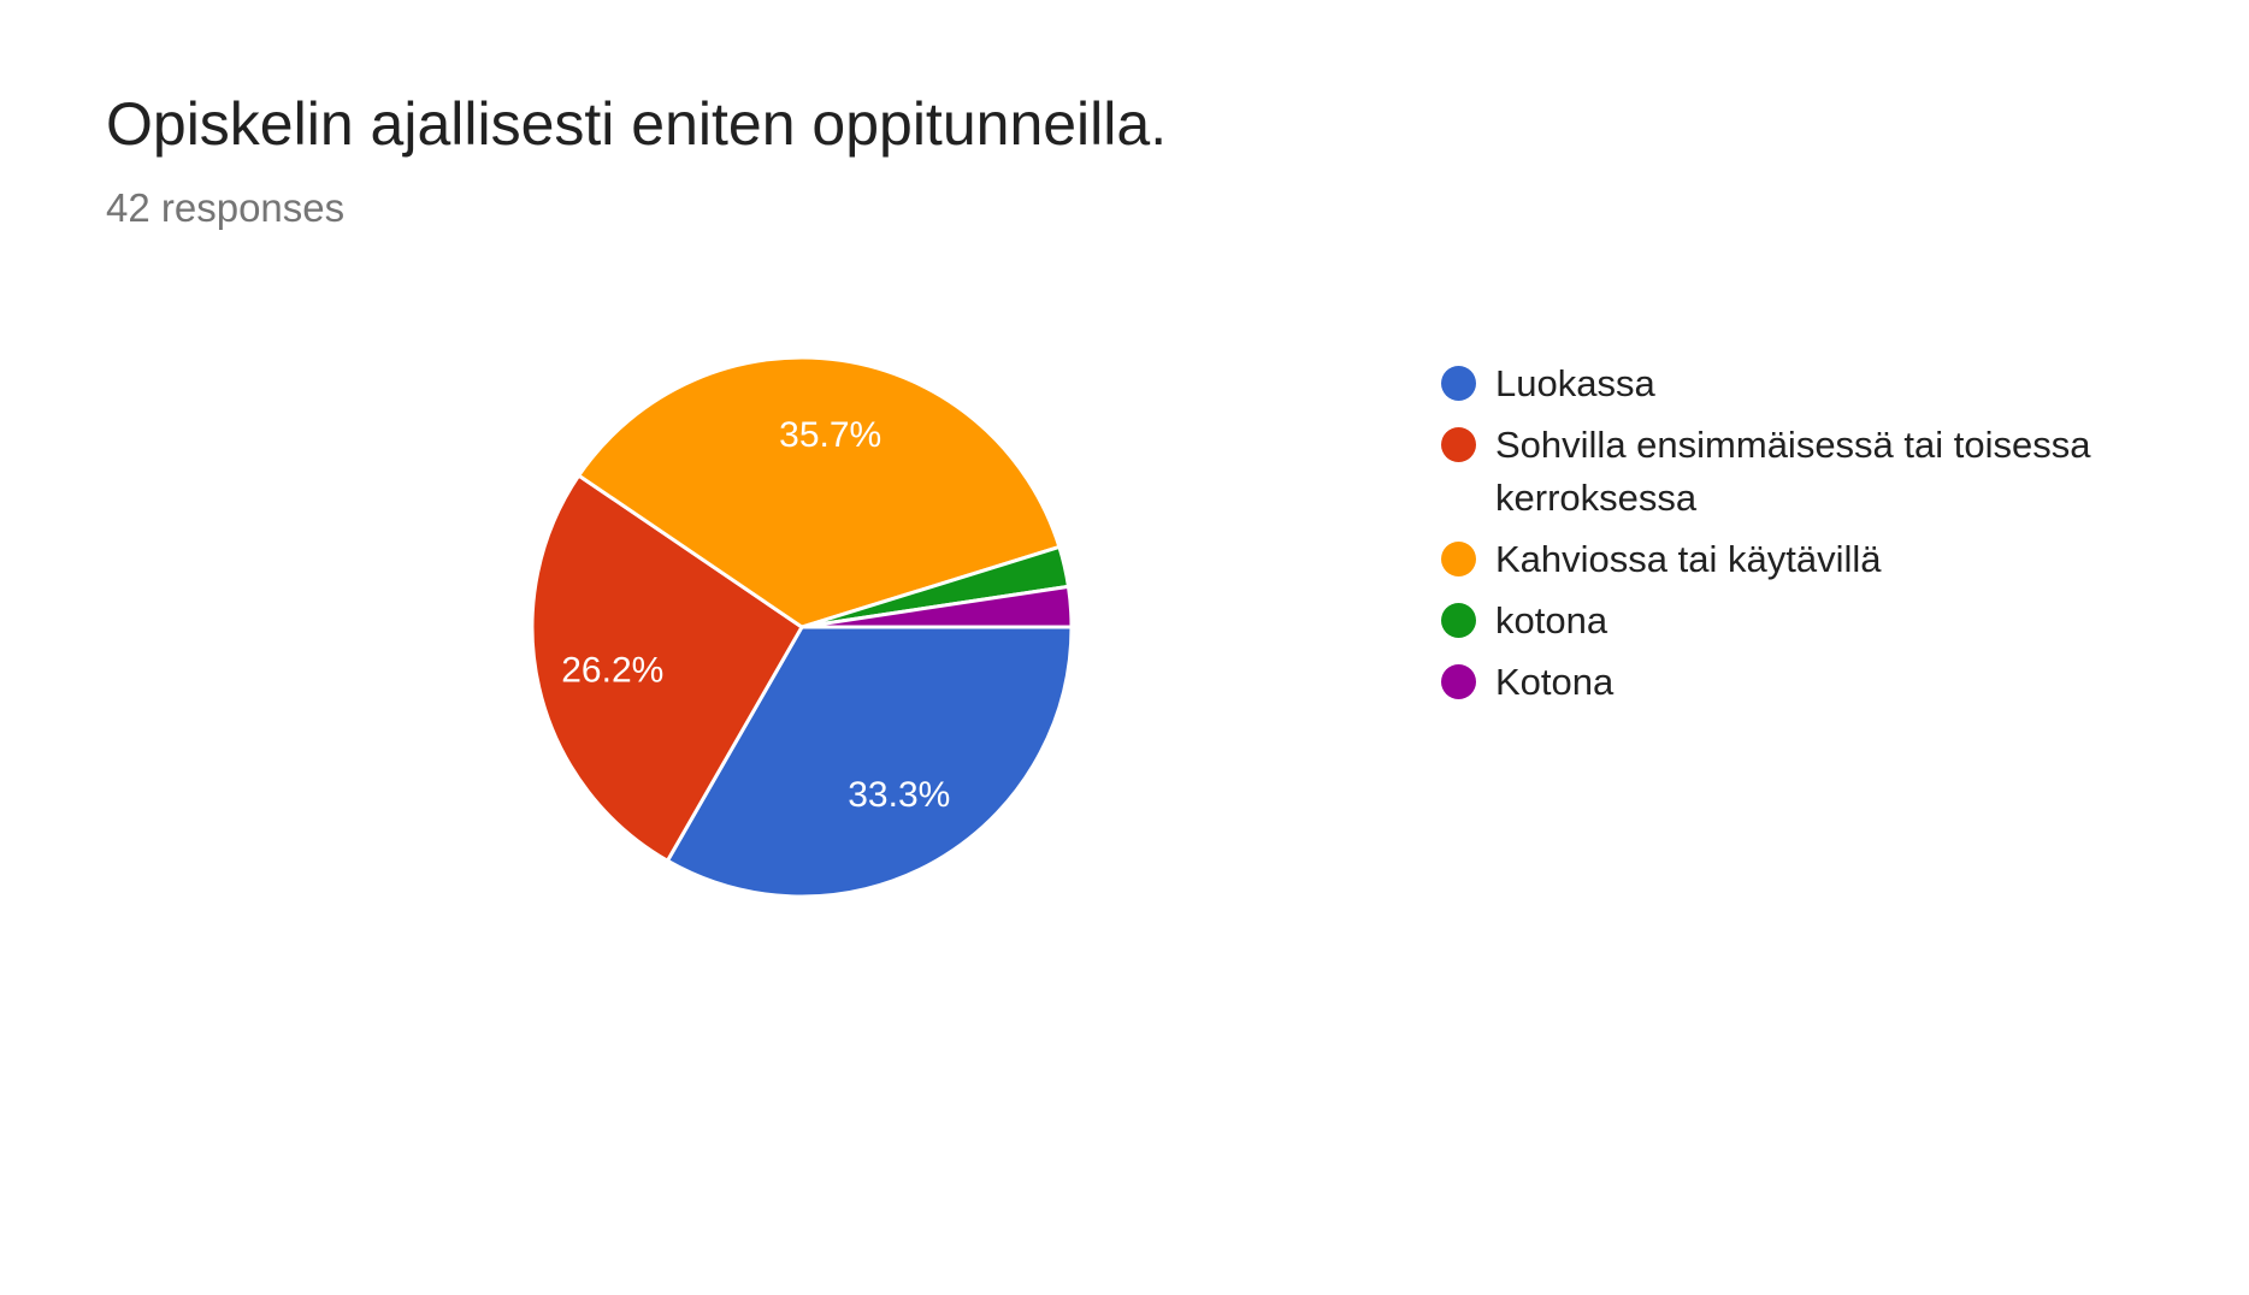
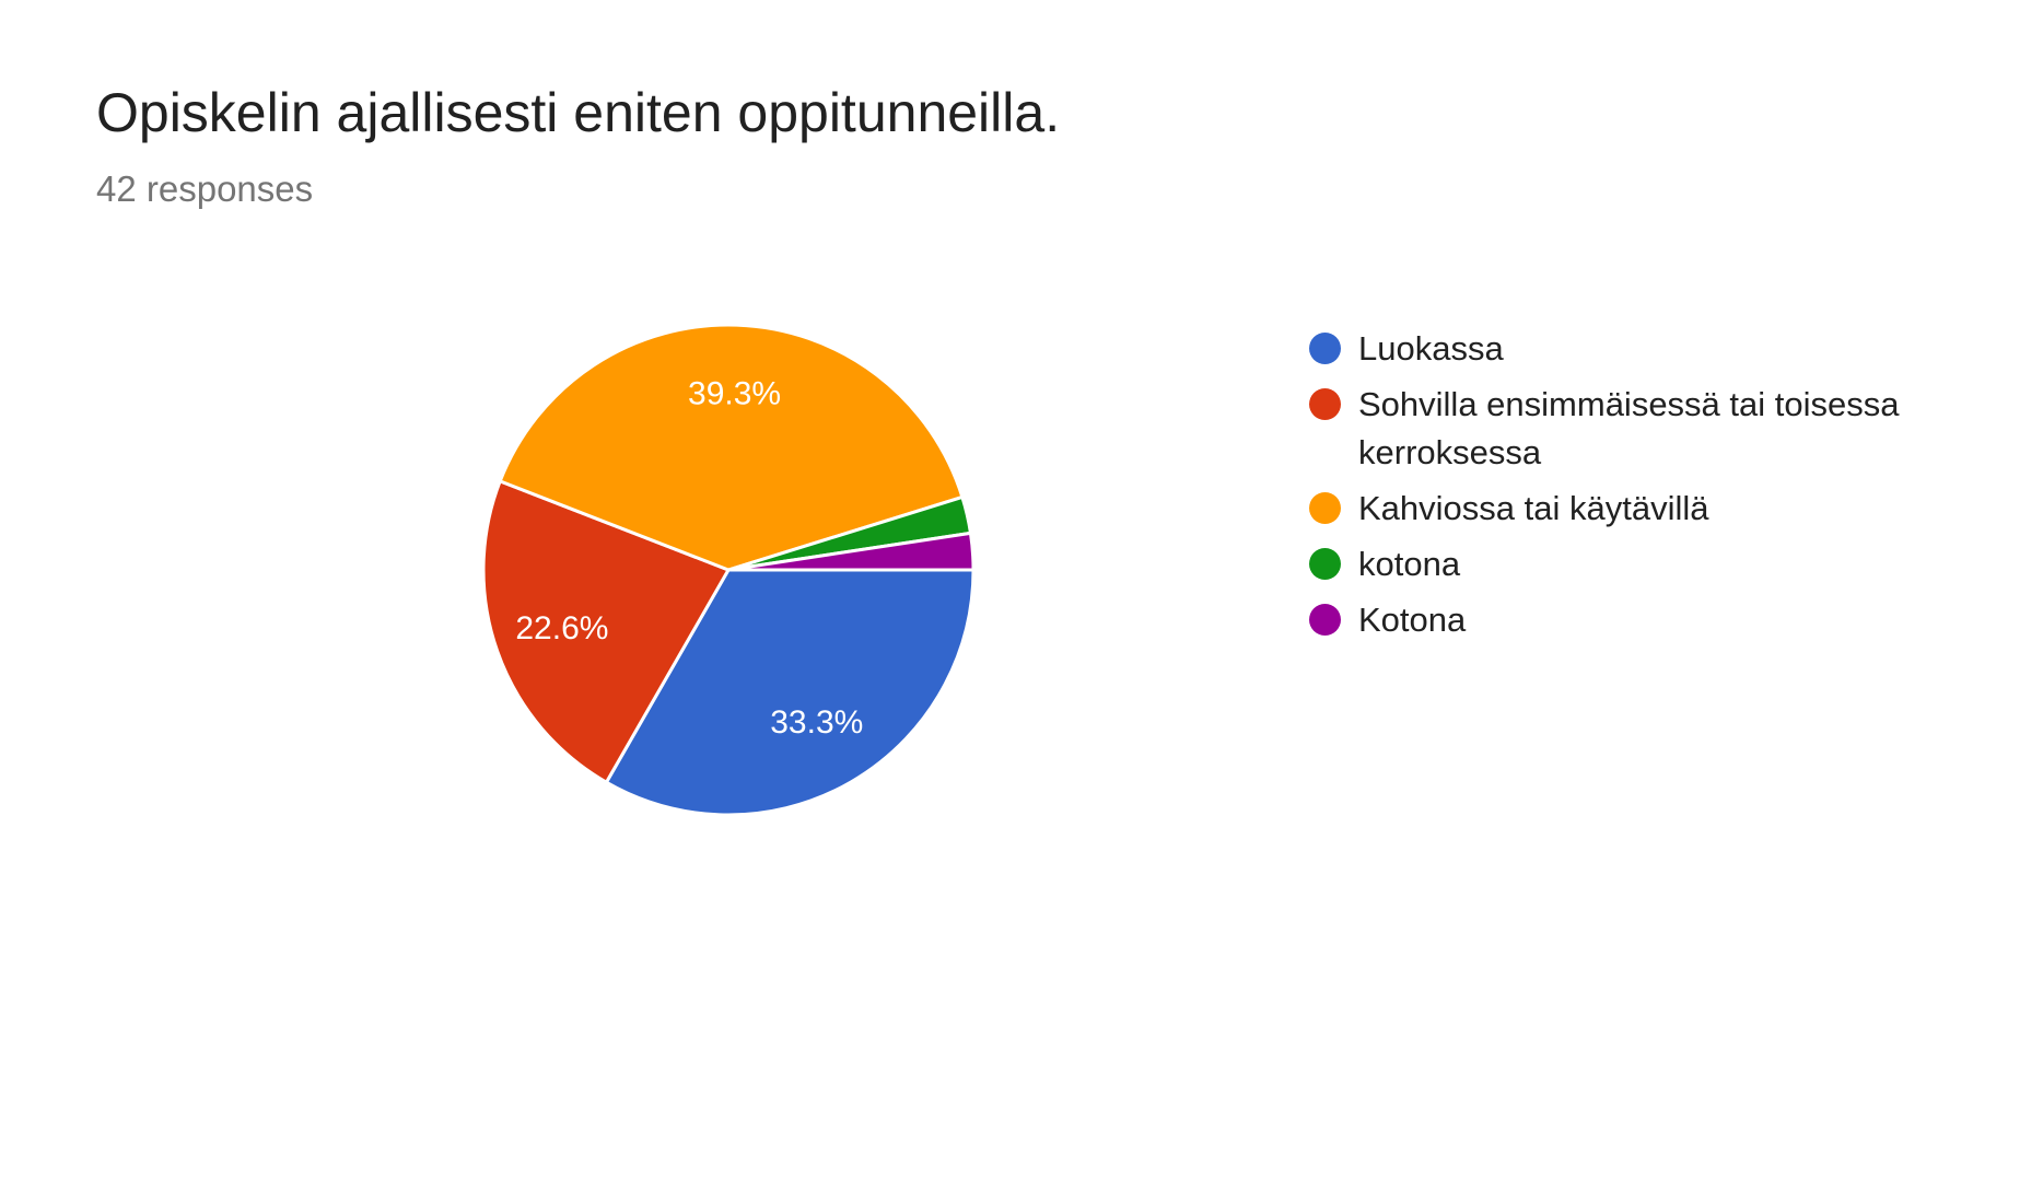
Sohvilla ensimmäisessä tai toisessa kerroksessa: 26.2% -> 22.6%
Kahviossa tai käytävillä: 35.7% -> 39.3%
